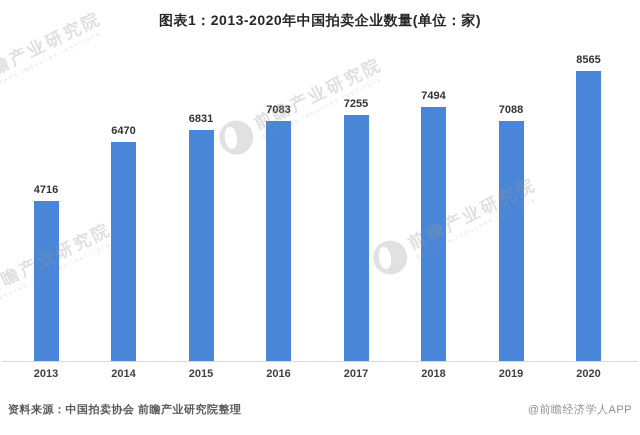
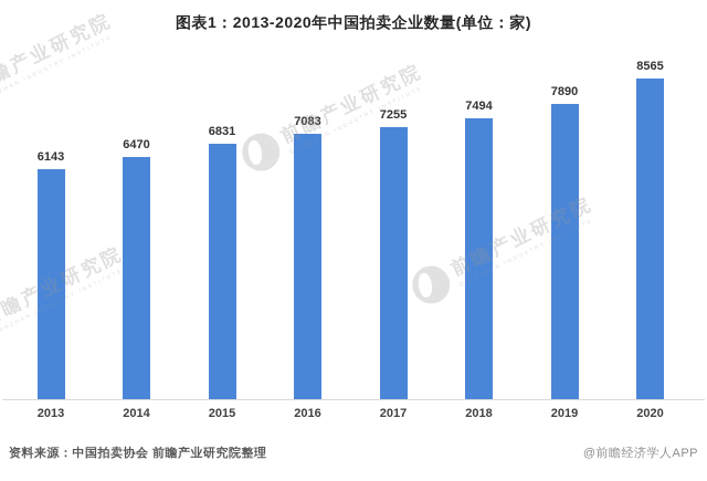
2013: 4716 -> 6143
2019: 7088 -> 7890
